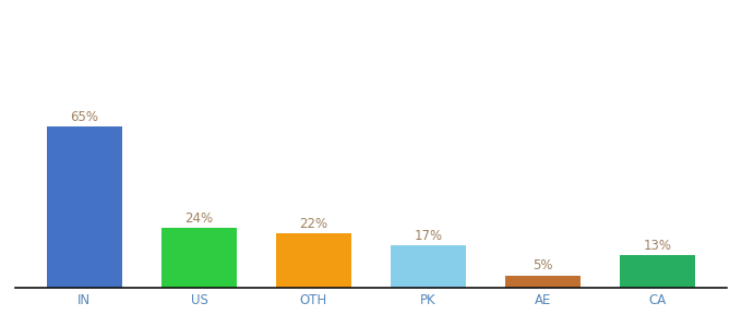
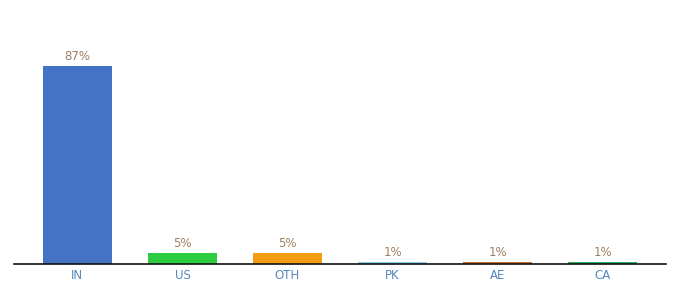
IN: 65% -> 87%
US: 24% -> 5%
OTH: 22% -> 5%
PK: 17% -> 1%
AE: 5% -> 1%
CA: 13% -> 1%
